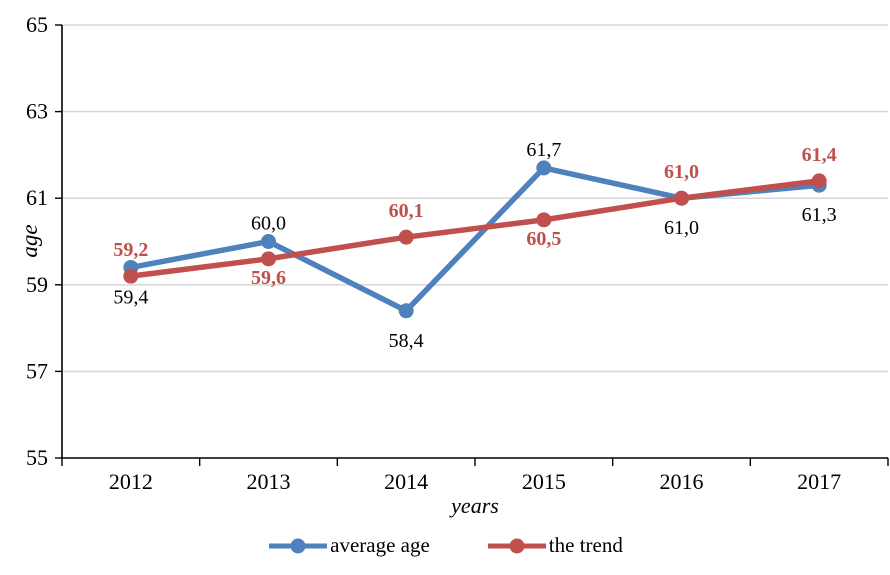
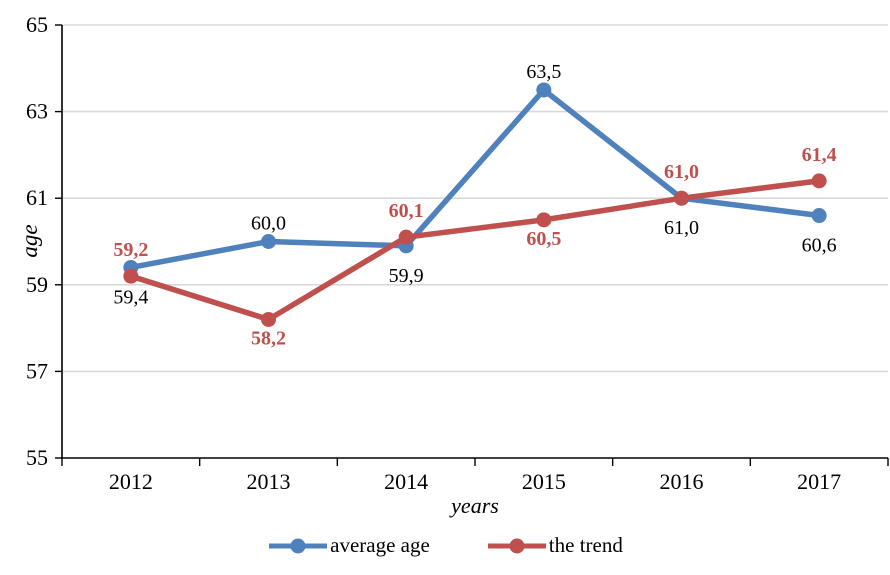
the trend/2013: 59,6 -> 58,2
average age/2014: 58,4 -> 59,9
average age/2015: 61,7 -> 63,5
average age/2017: 61,3 -> 60,6
